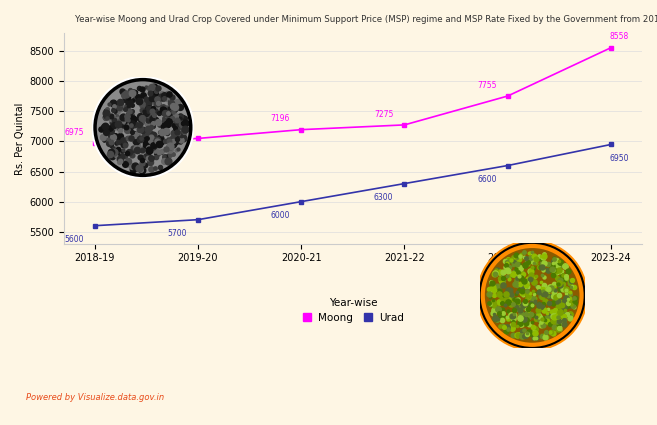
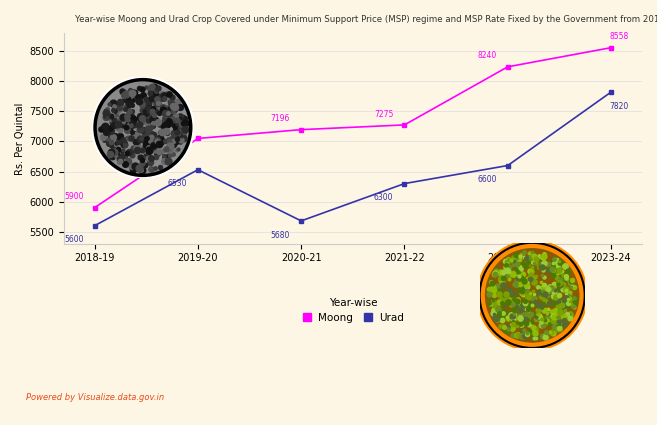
Moong/2018-19: 6975 -> 5900
Urad/2019-20: 5700 -> 6530
Urad/2020-21: 6000 -> 5680
Moong/2022-23: 7755 -> 8240
Urad/2023-24: 6950 -> 7820
